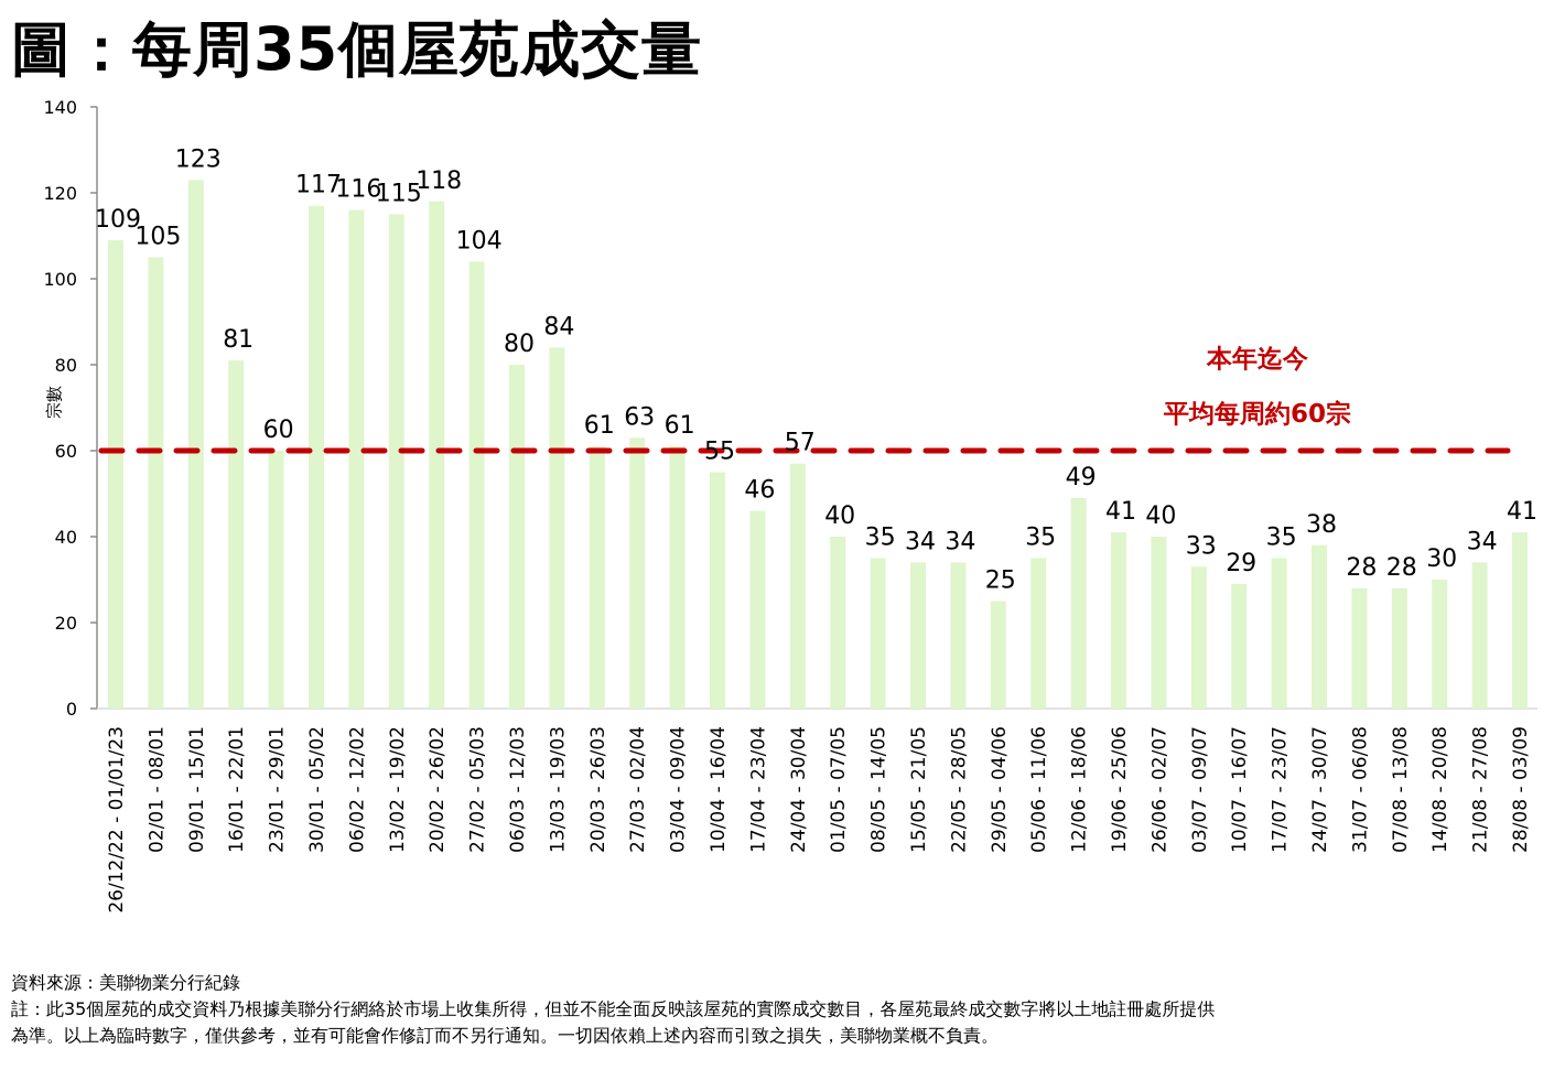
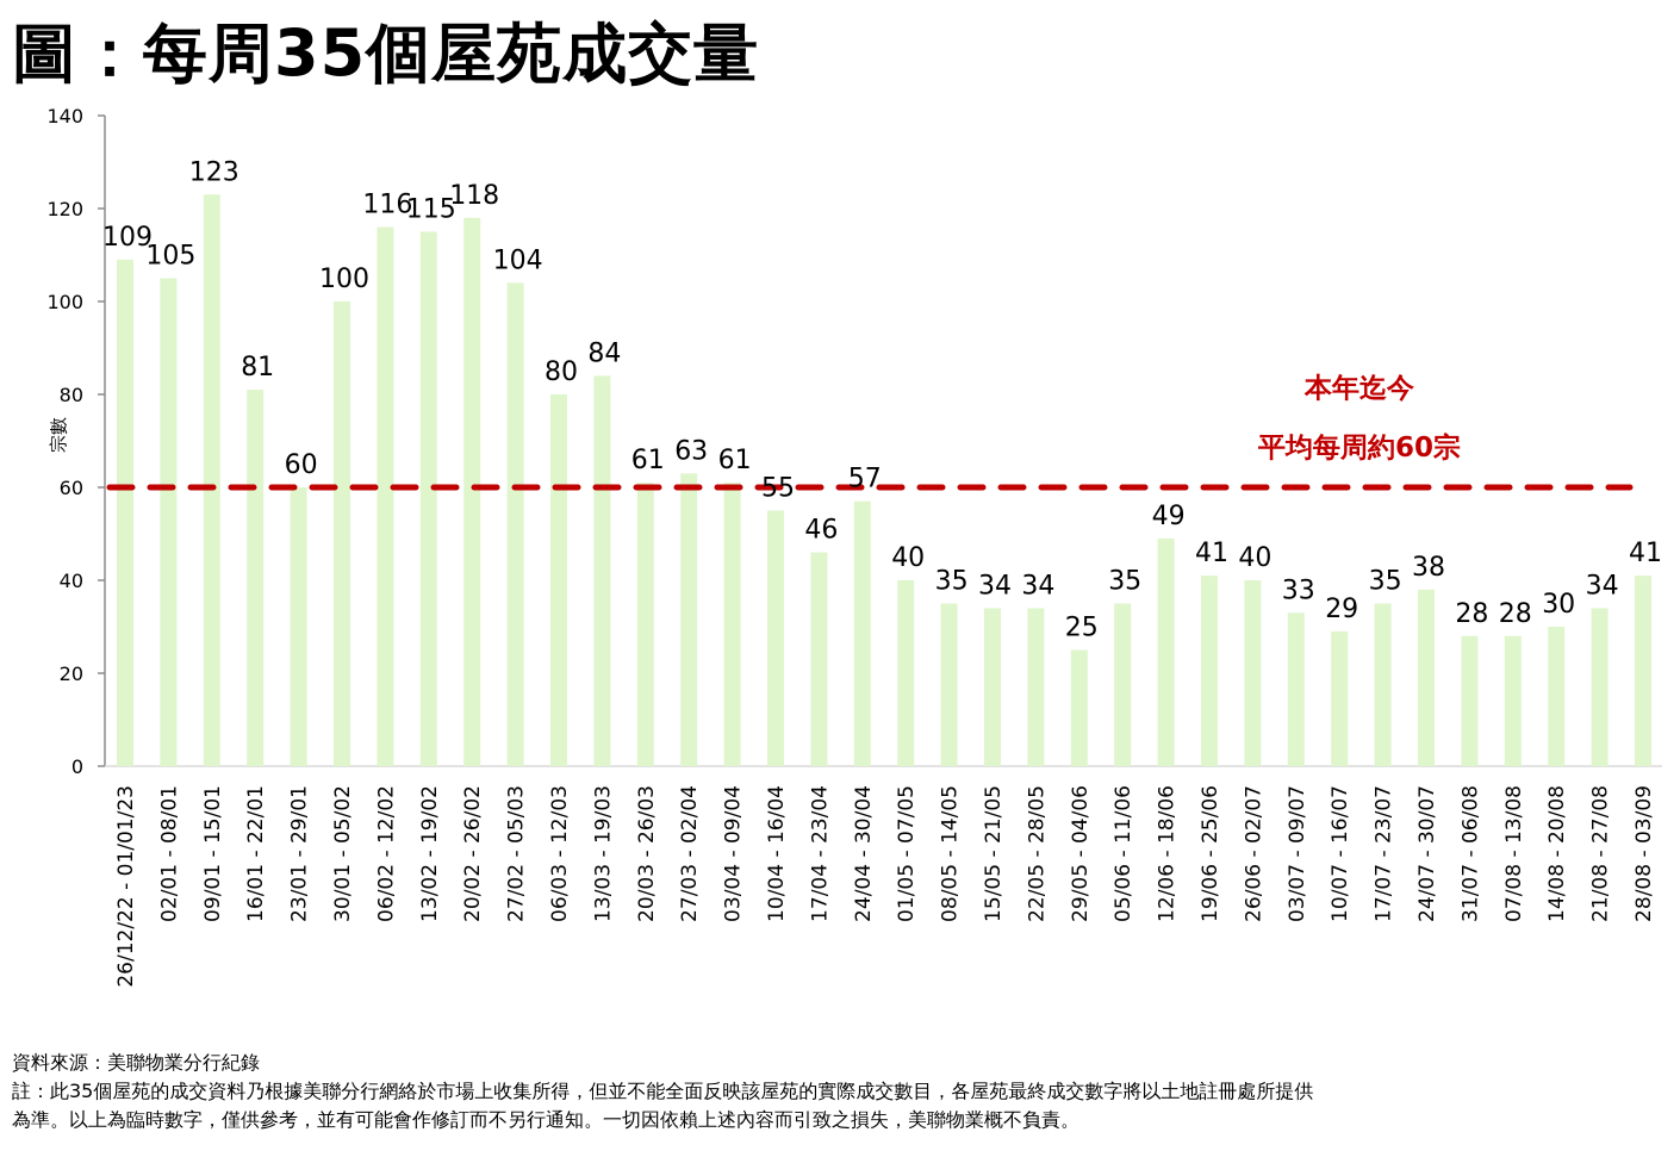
30/01 - 05/02: 117 -> 100
